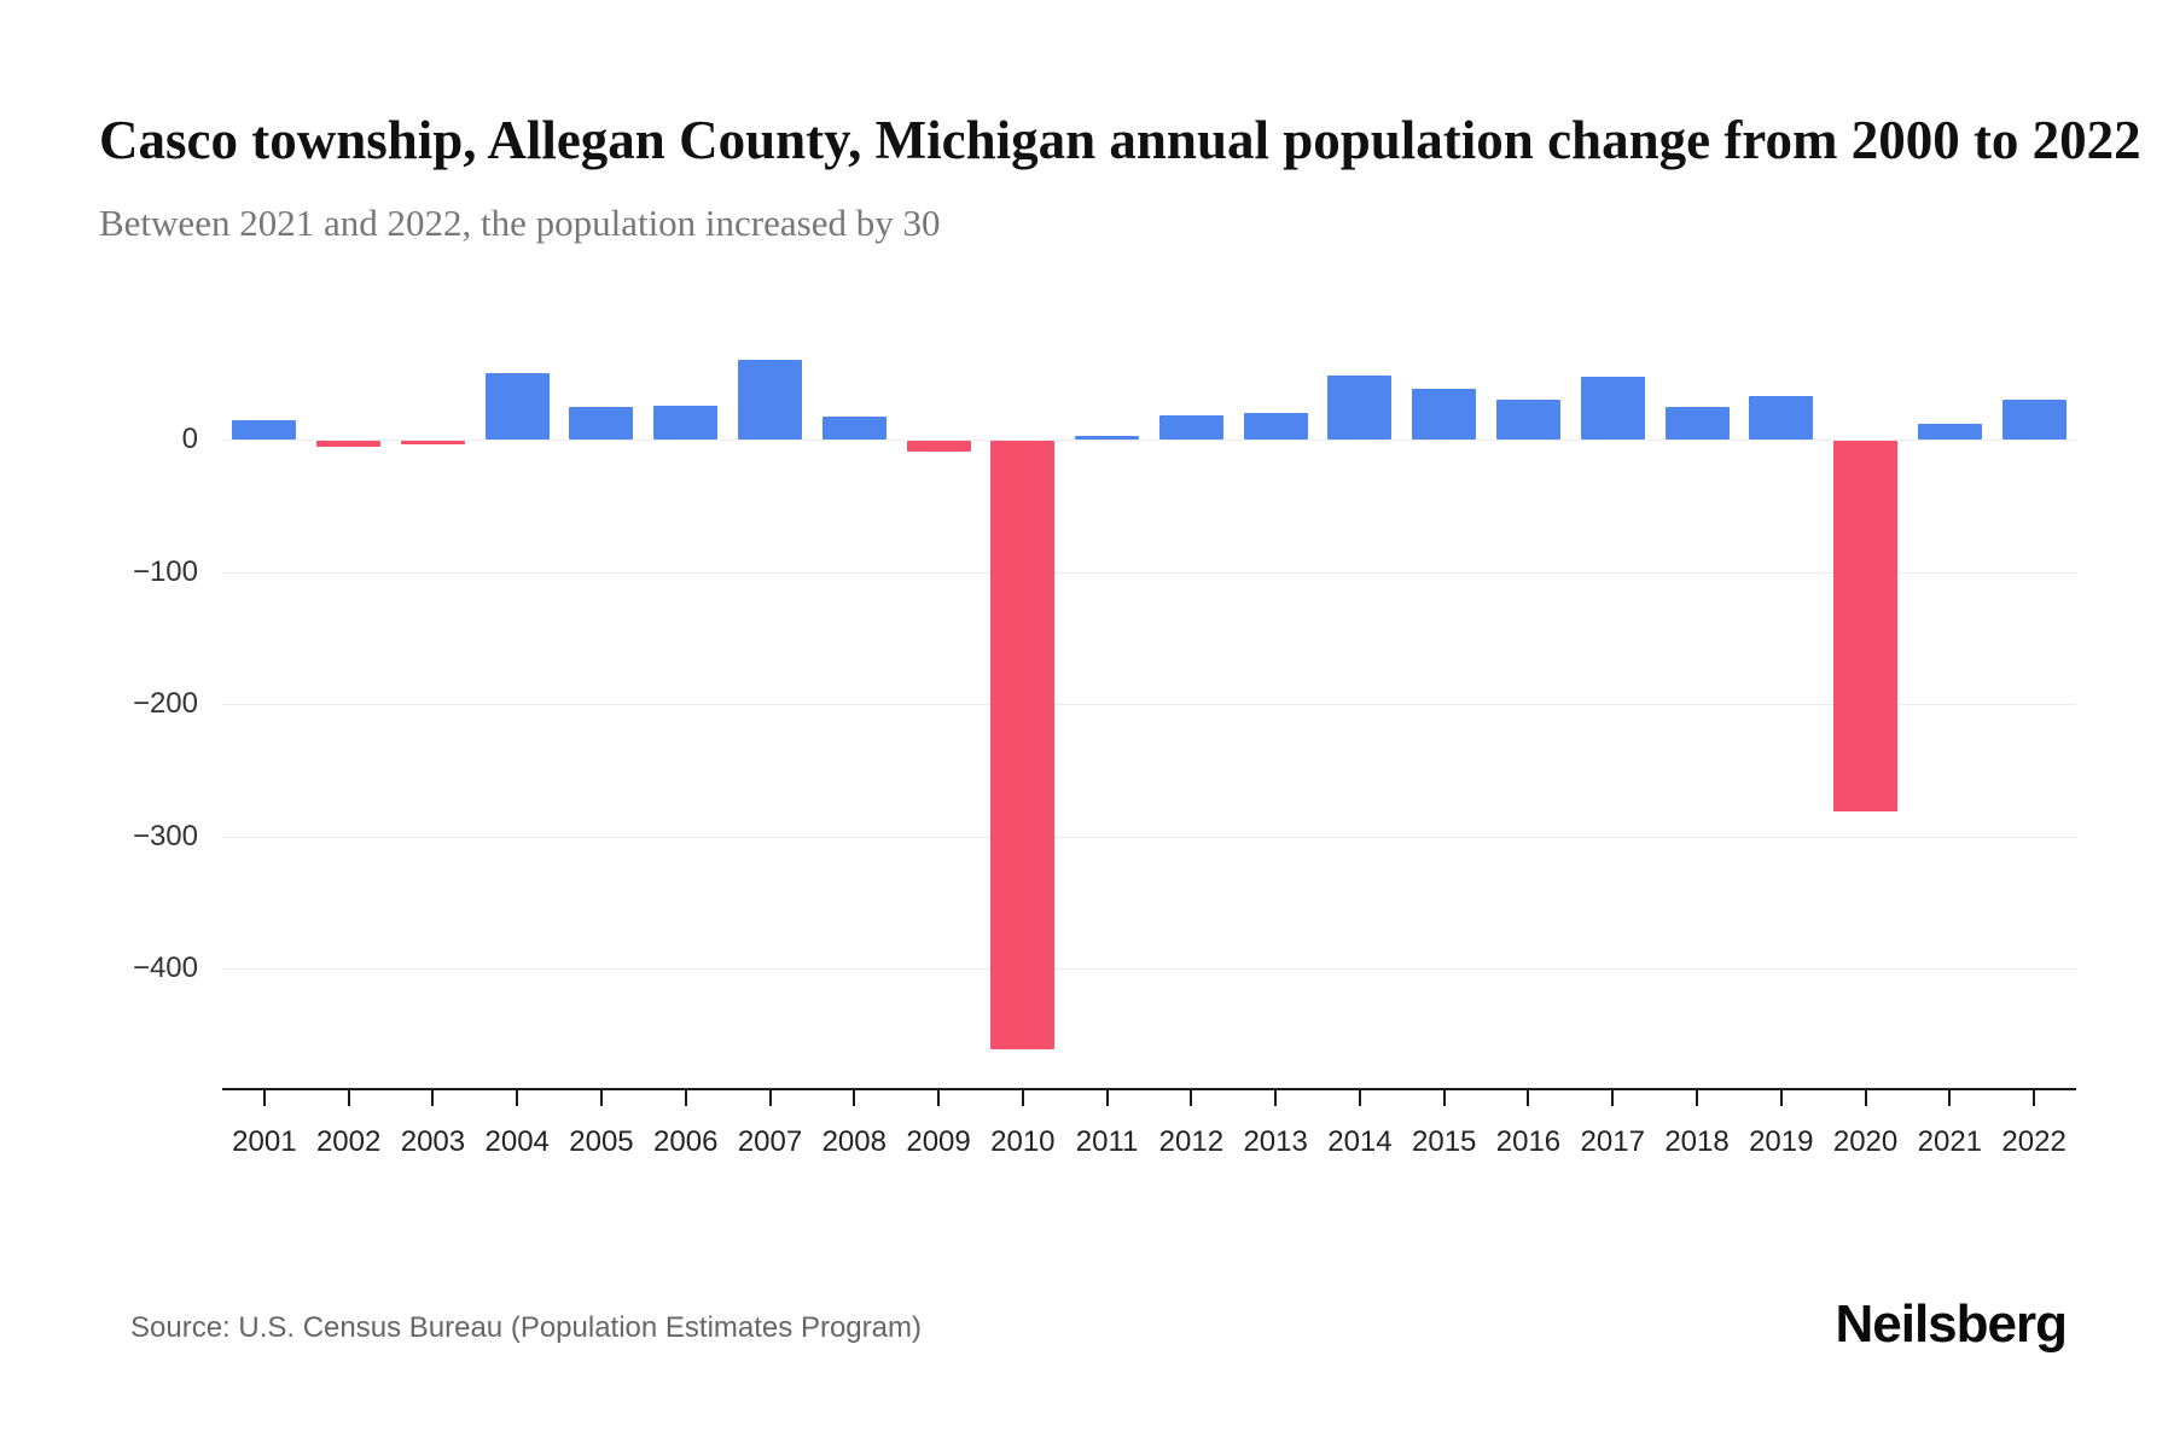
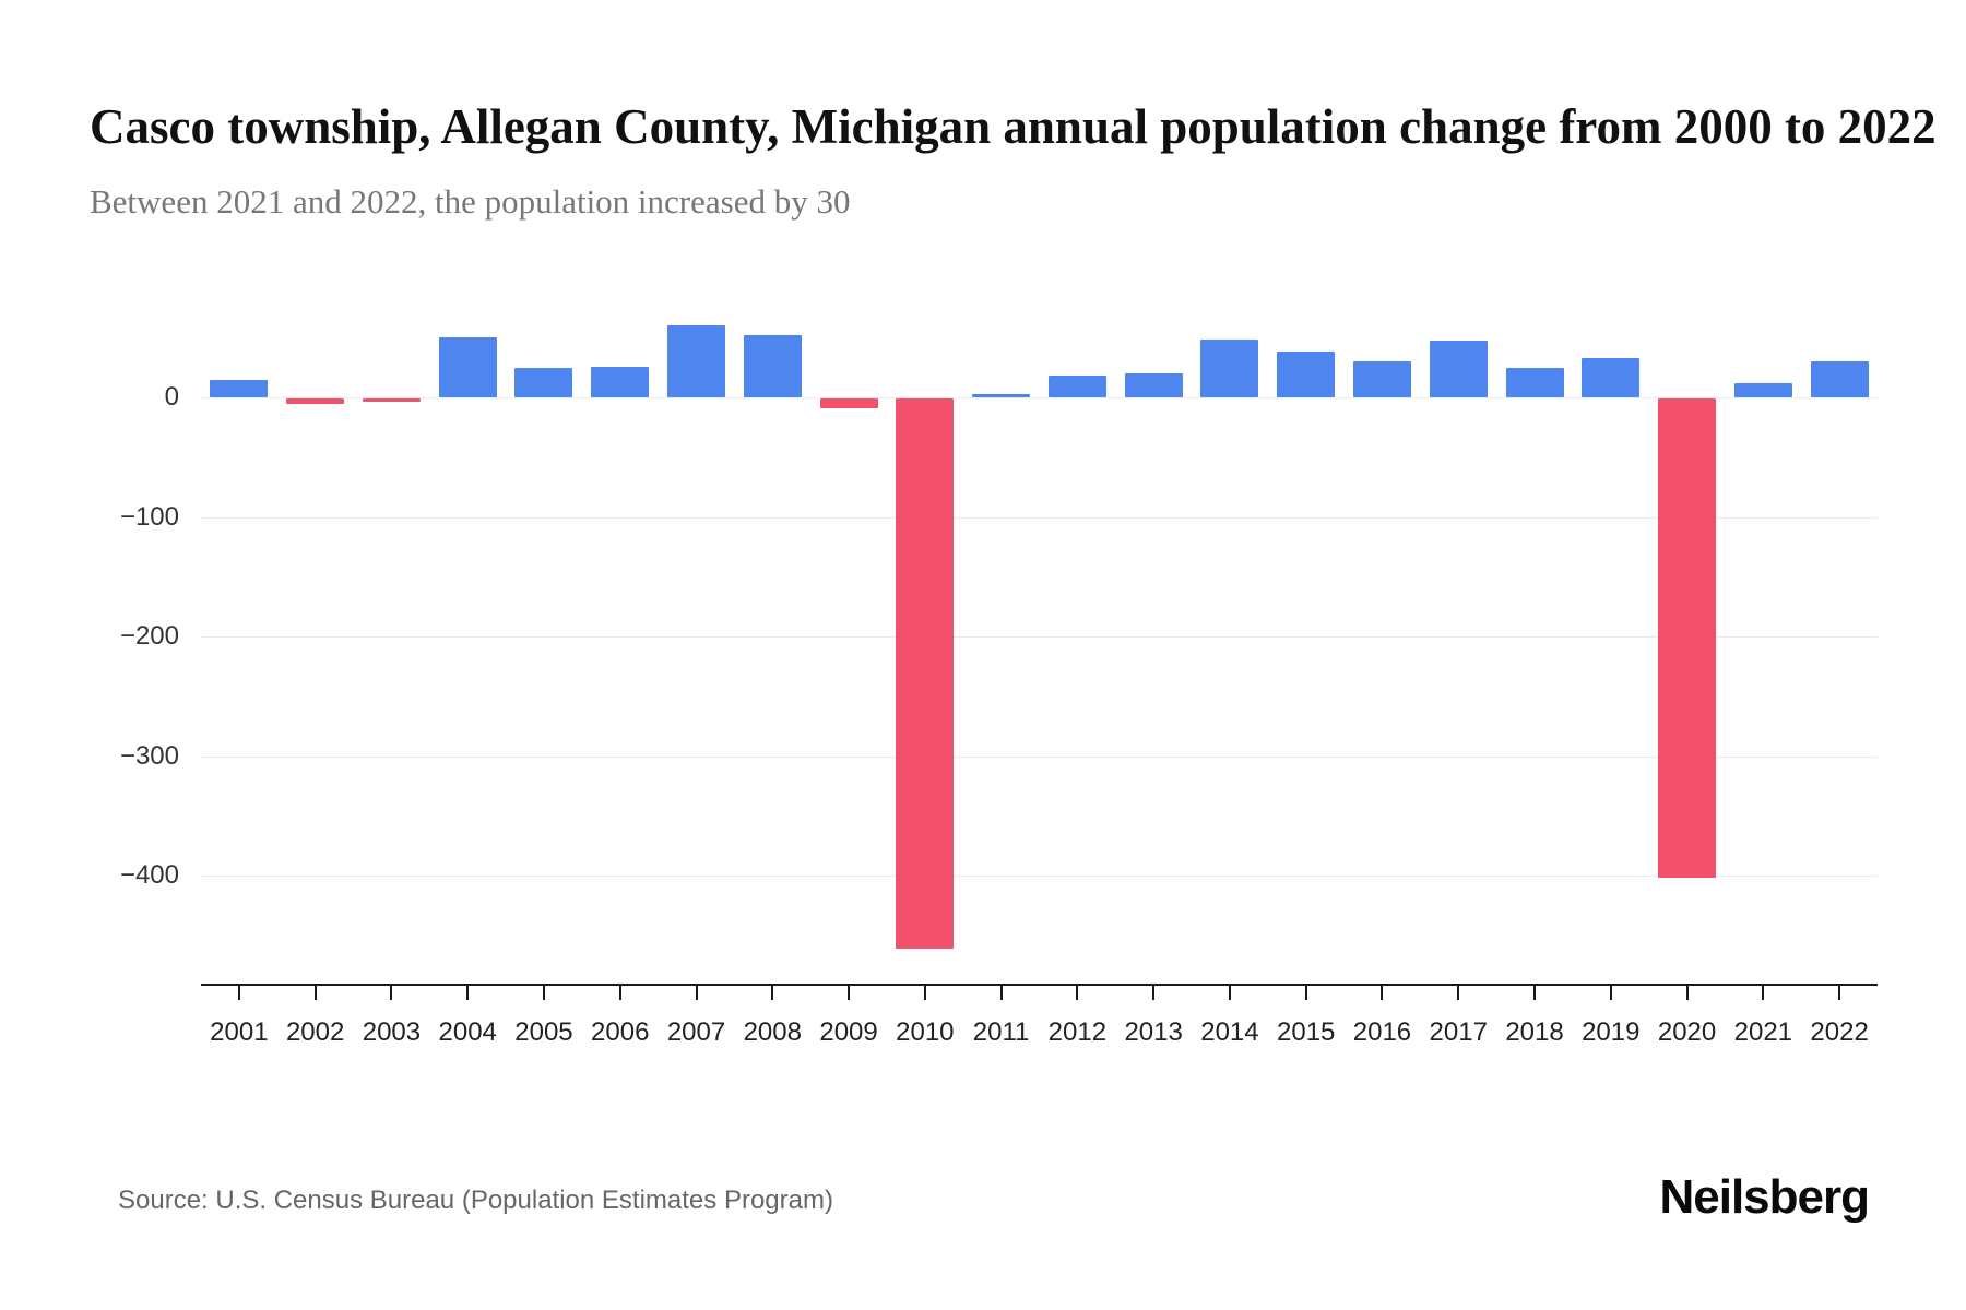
2008: 17 -> 52
2020: -280 -> -401
